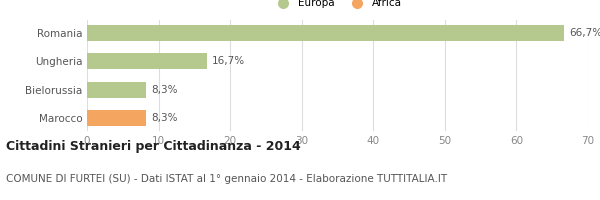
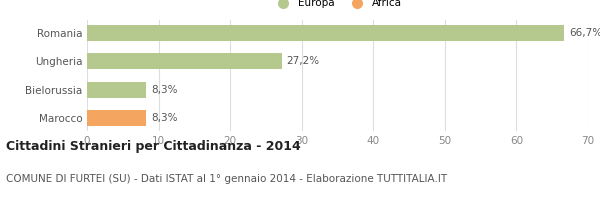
Ungheria: 16,7% -> 27,2%
